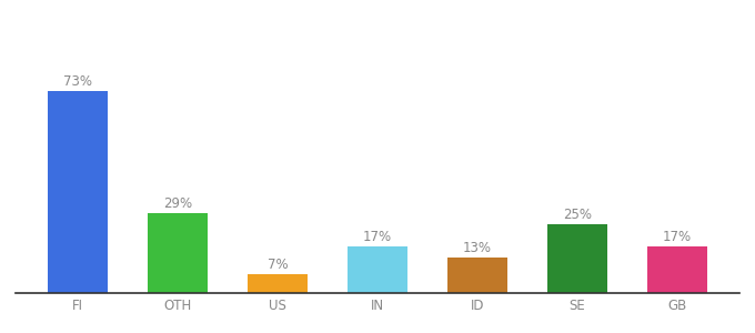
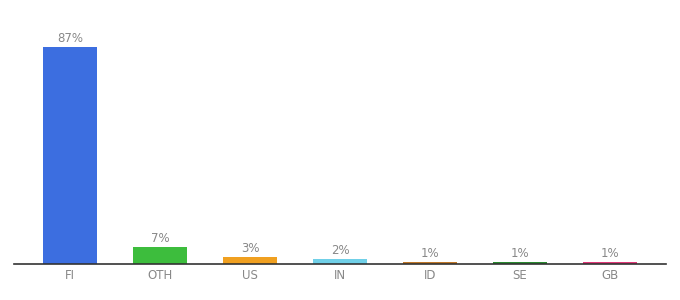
FI: 73% -> 87%
OTH: 29% -> 7%
US: 7% -> 3%
IN: 17% -> 2%
ID: 13% -> 1%
SE: 25% -> 1%
GB: 17% -> 1%
